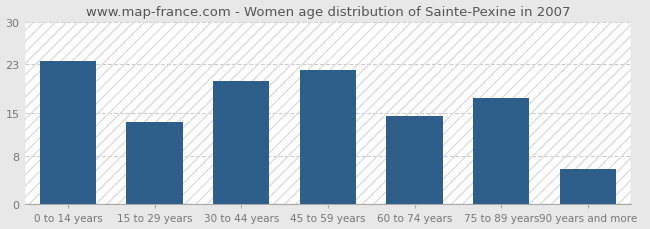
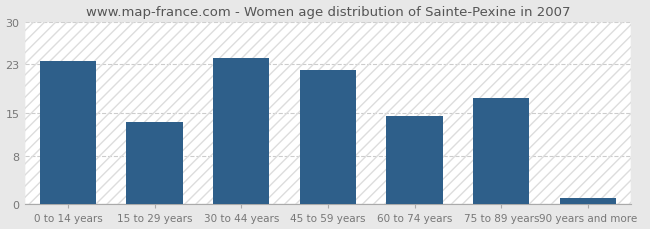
30 to 44 years: 20.2 -> 24.0
90 years and more: 5.8 -> 1.0
